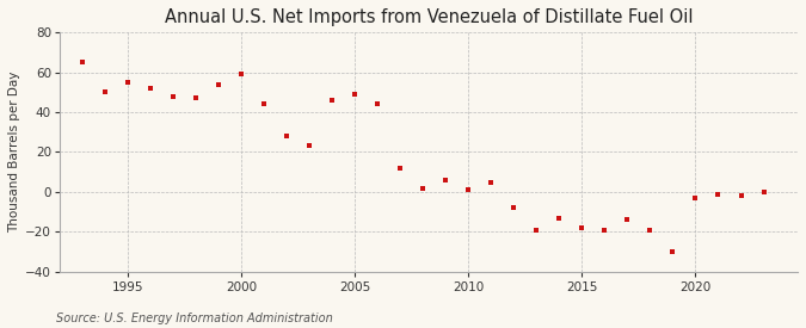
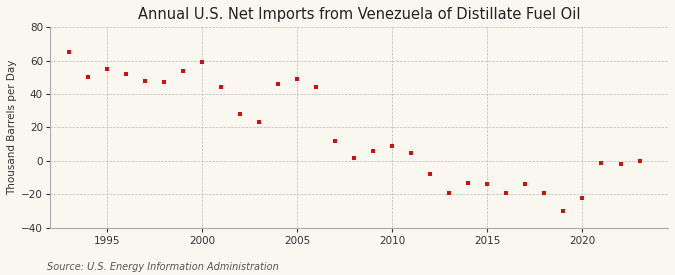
2010: 1 -> 9
2015: -18 -> -14
2020: -3 -> -22
